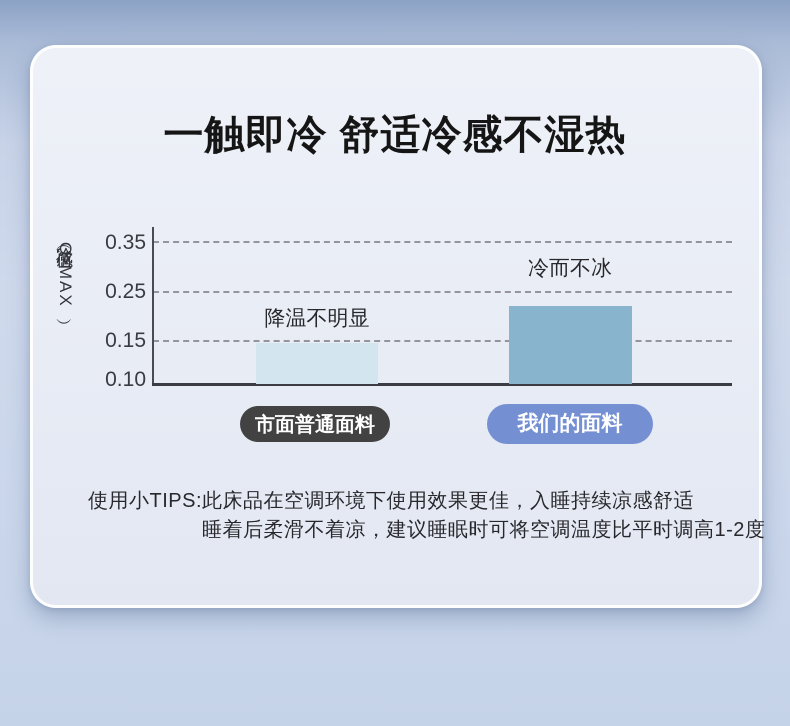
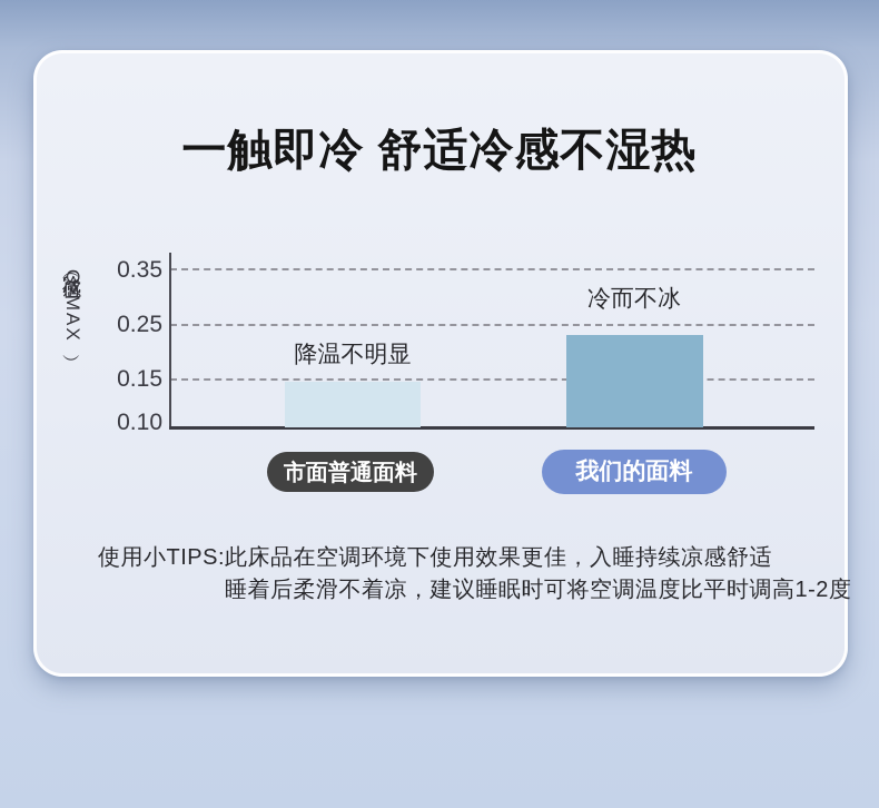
我们的面料: 0.22 -> 0.23
